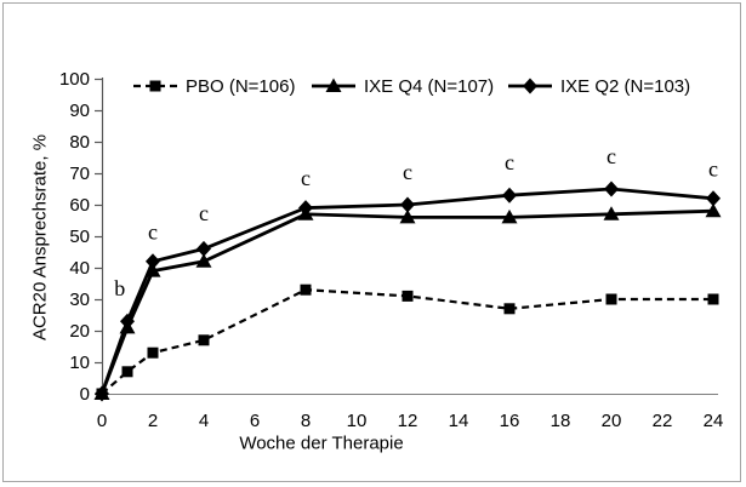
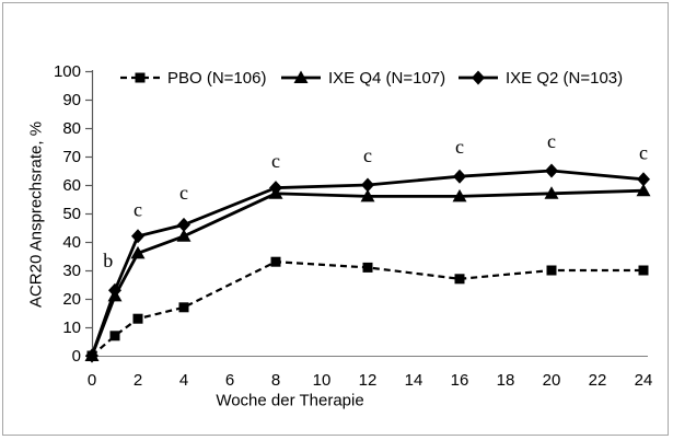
IXE Q4 (N=107)/2: 39 -> 36
